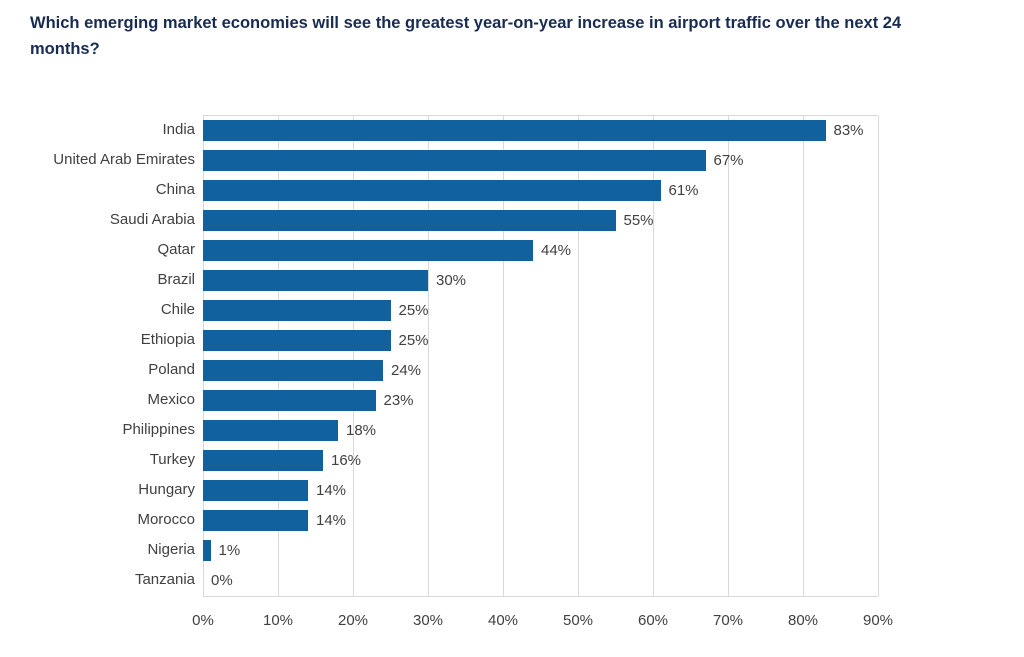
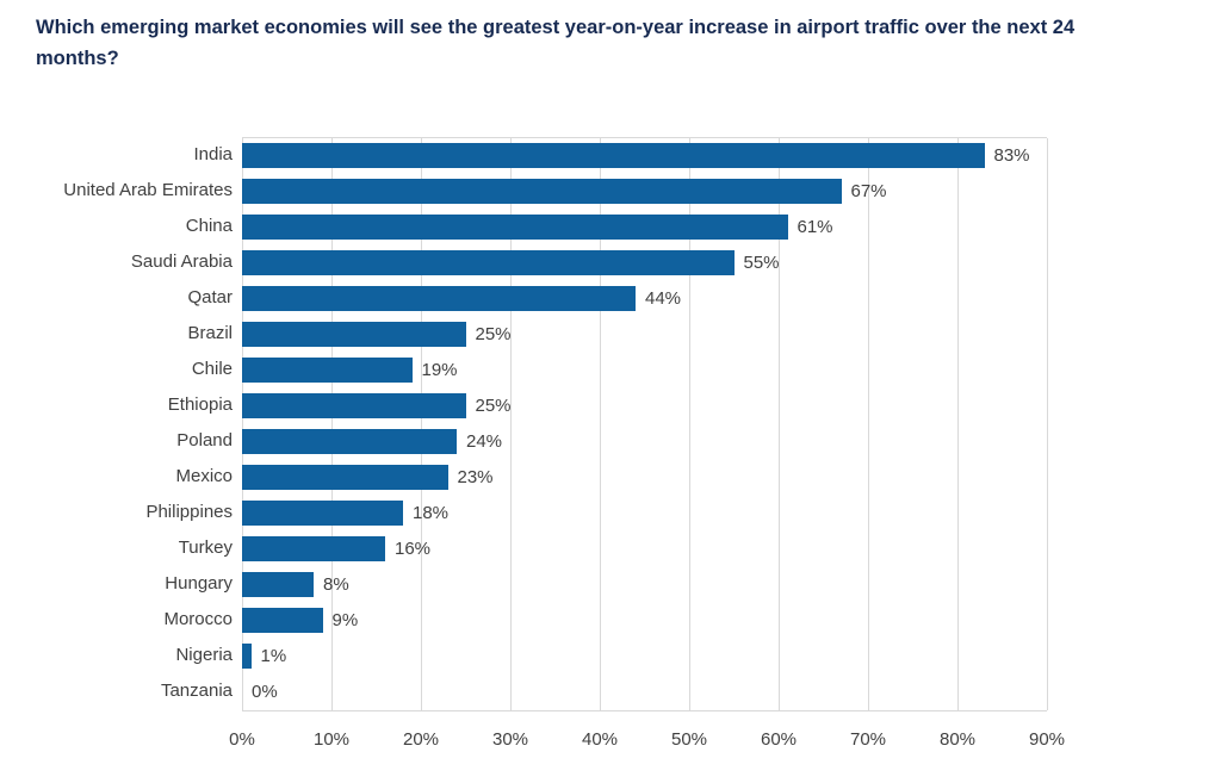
Brazil: 30% -> 25%
Chile: 25% -> 19%
Hungary: 14% -> 8%
Morocco: 14% -> 9%
